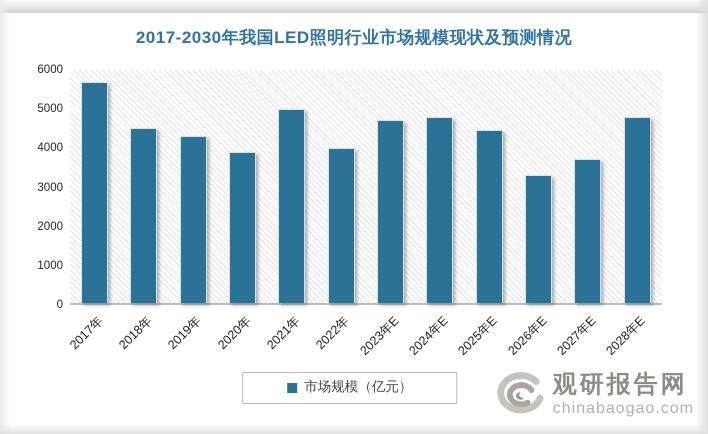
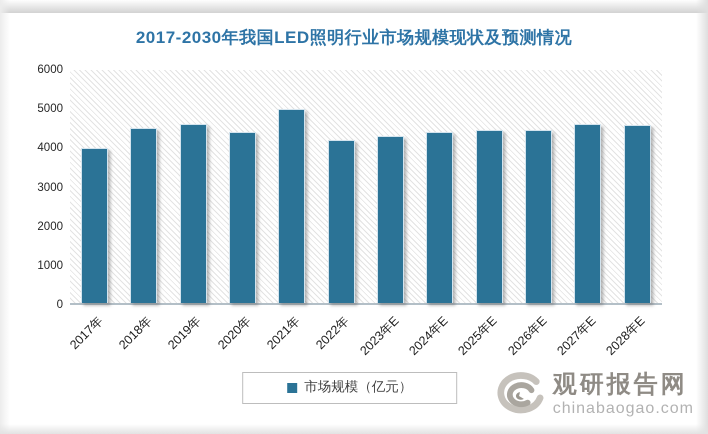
2017年: 5700 -> 4000
2019年: 4300 -> 4600
2020年: 3900 -> 4400
2022年: 4000 -> 4200
2023年E: 4700 -> 4300
2024年E: 4800 -> 4400
2026年E: 3300 -> 4400
2027年E: 3700 -> 4600
2028年E: 4800 -> 4600
